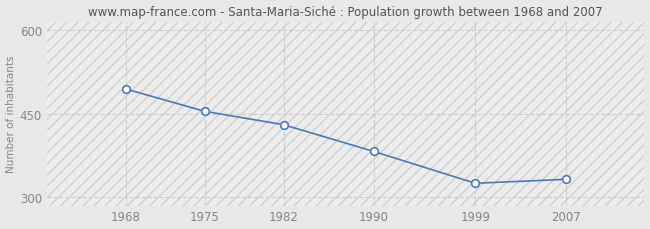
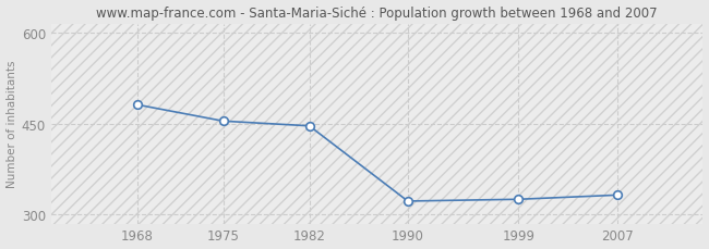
1968: 494 -> 481
1982: 430 -> 446
1990: 382 -> 322
